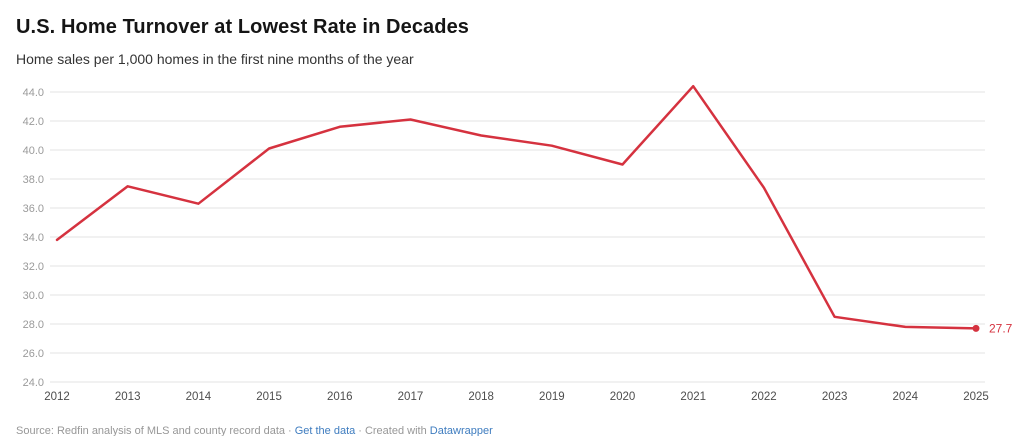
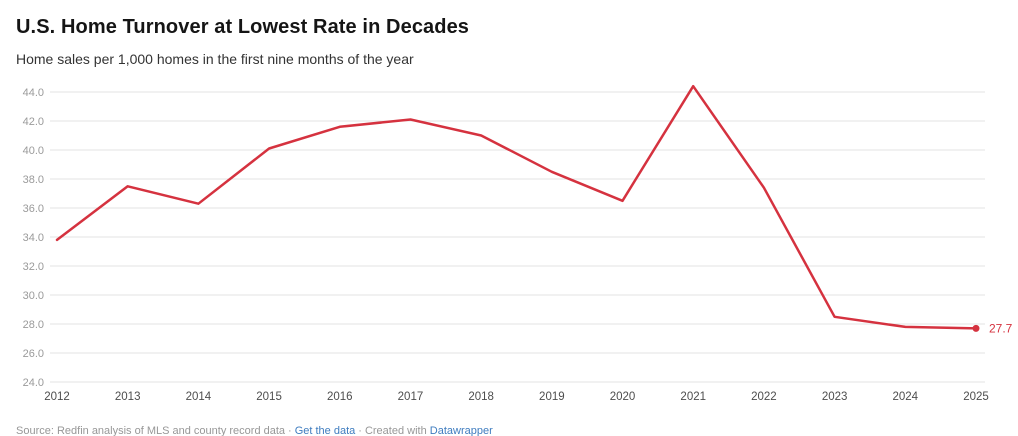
2019: 40.3 -> 38.5
2020: 39.0 -> 36.5
